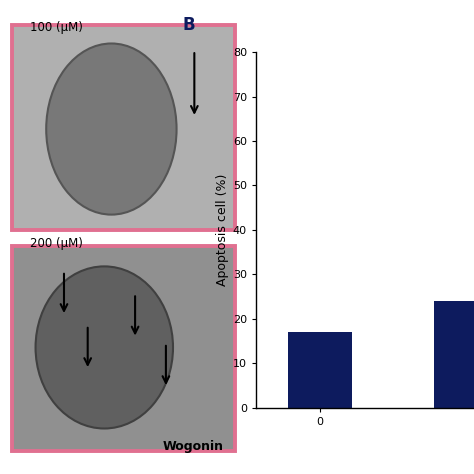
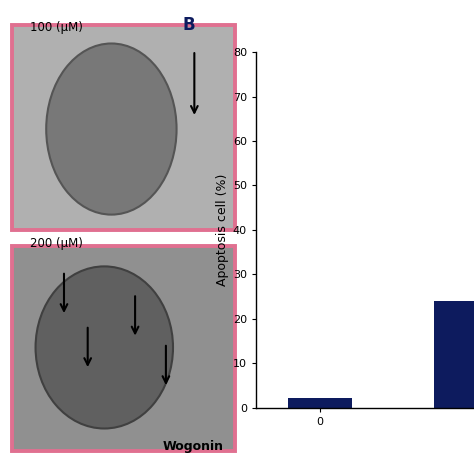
0: 17.0 -> 2.2
